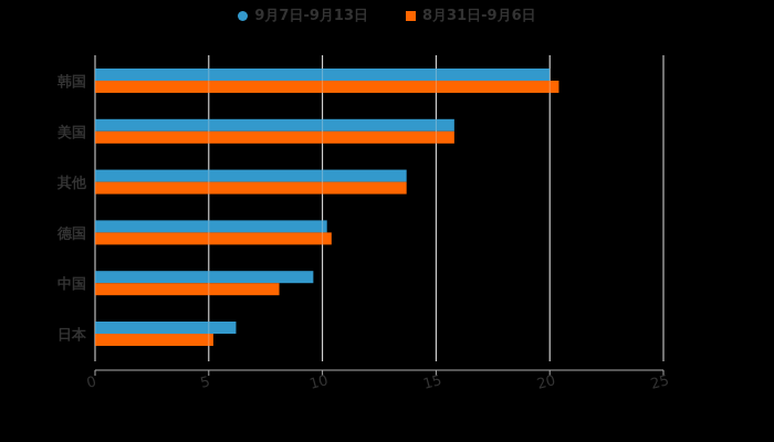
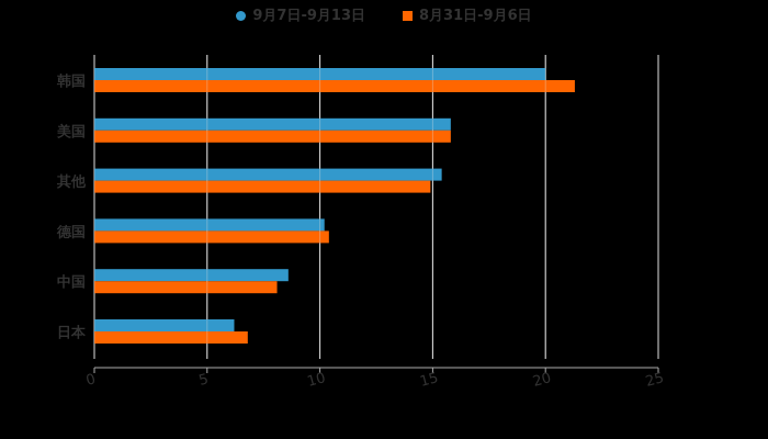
8月31日-9月6日/韩国: 20.4 -> 21.3
9月7日-9月13日/其他: 13.7 -> 15.4
8月31日-9月6日/其他: 13.7 -> 14.9
9月7日-9月13日/中国: 9.6 -> 8.6
8月31日-9月6日/日本: 5.2 -> 6.8
